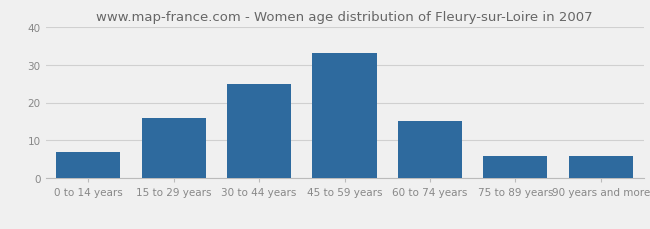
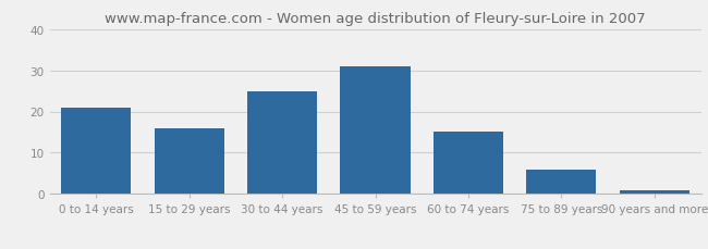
0 to 14 years: 7 -> 21
45 to 59 years: 33 -> 31
90 years and more: 6 -> 1
